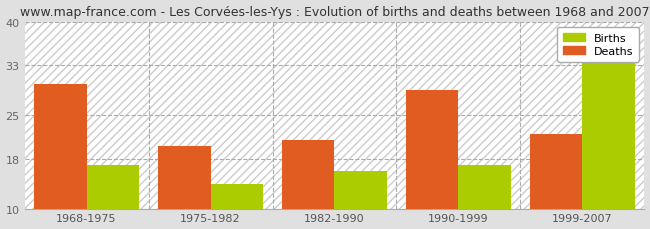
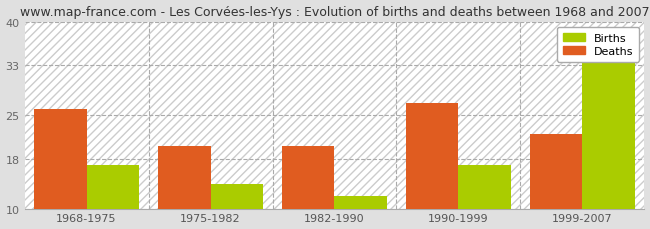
Deaths/1968-1975: 30 -> 26
Deaths/1982-1990: 21 -> 20
Births/1982-1990: 16 -> 12
Deaths/1990-1999: 29 -> 27
